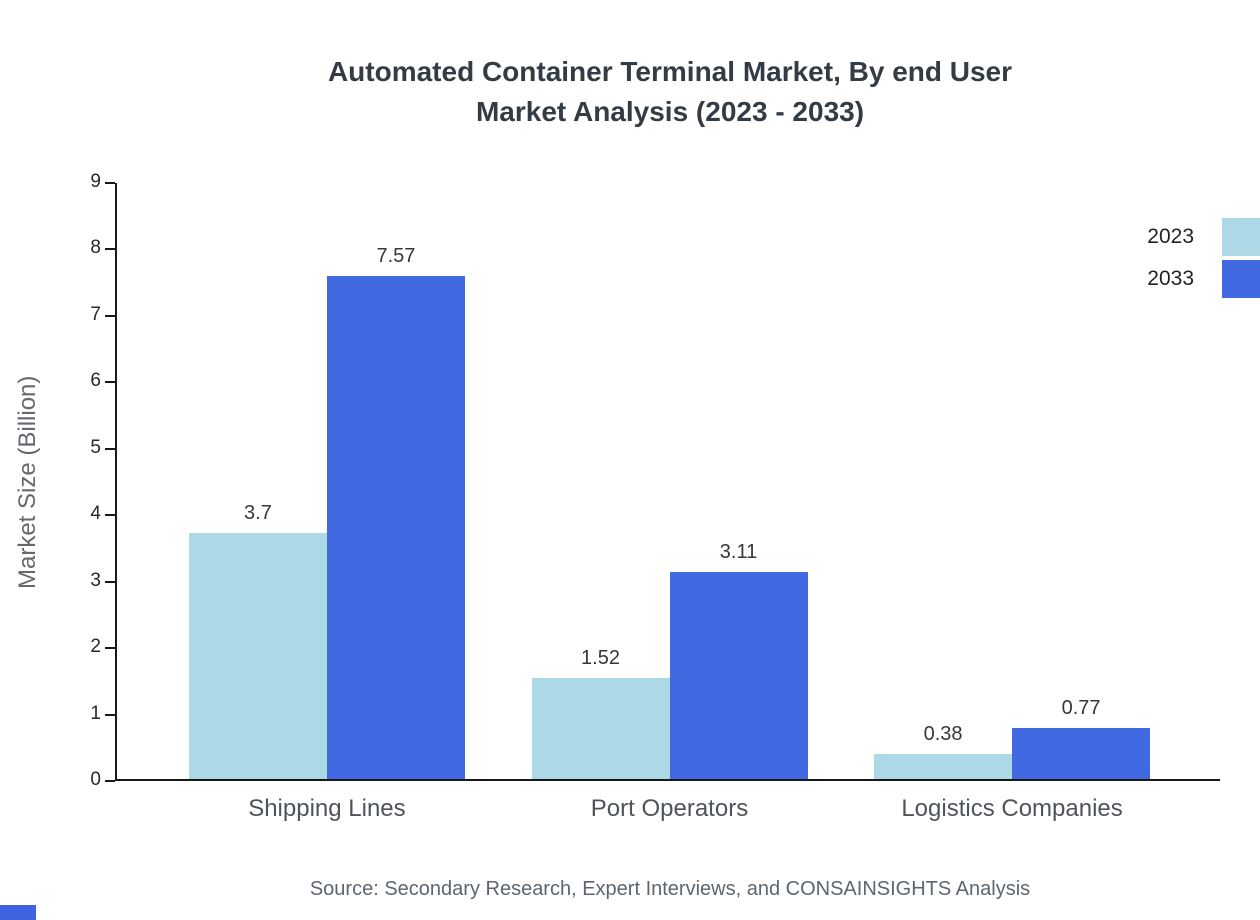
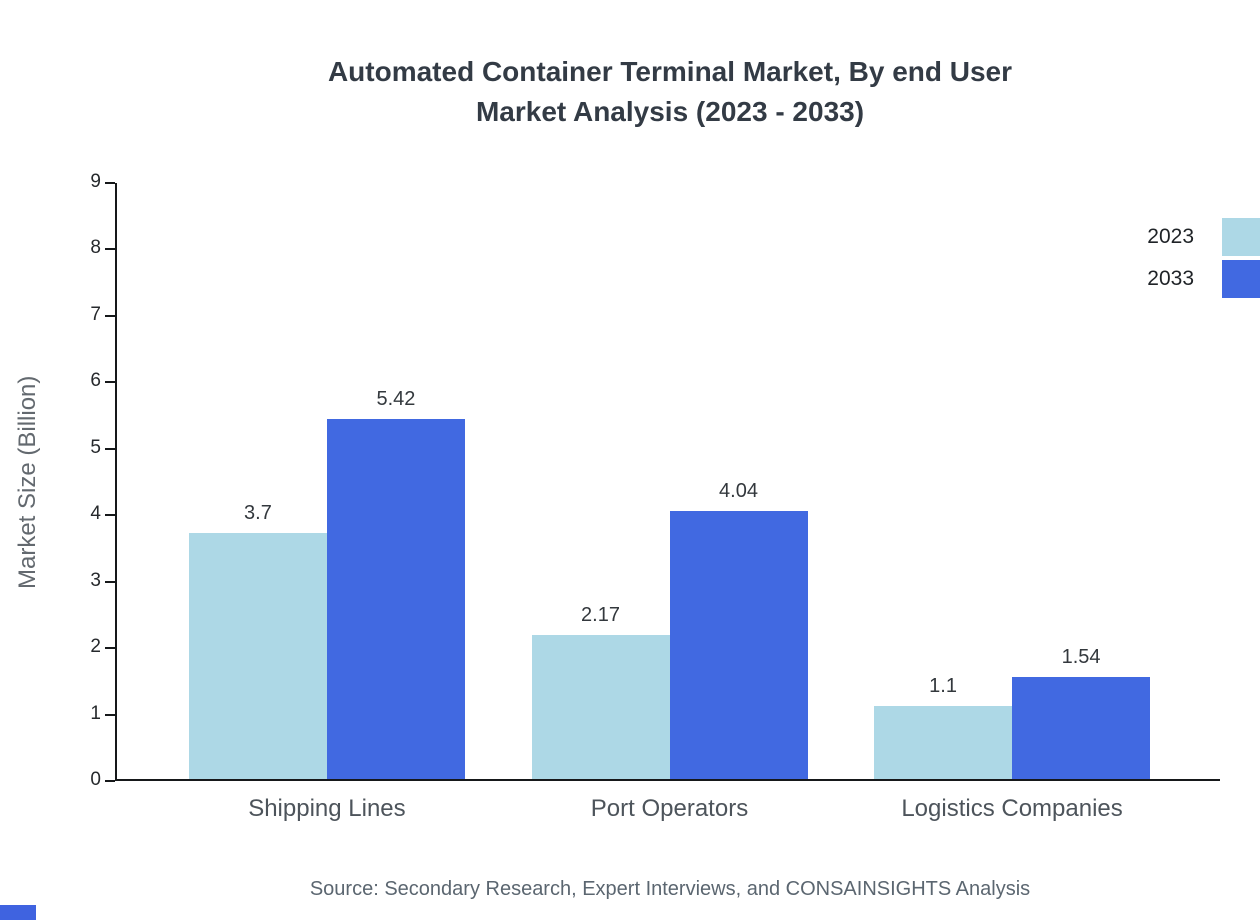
2033/Shipping Lines: 7.57 -> 5.42
2023/Port Operators: 1.52 -> 2.17
2033/Port Operators: 3.11 -> 4.04
2023/Logistics Companies: 0.38 -> 1.1
2033/Logistics Companies: 0.77 -> 1.54
